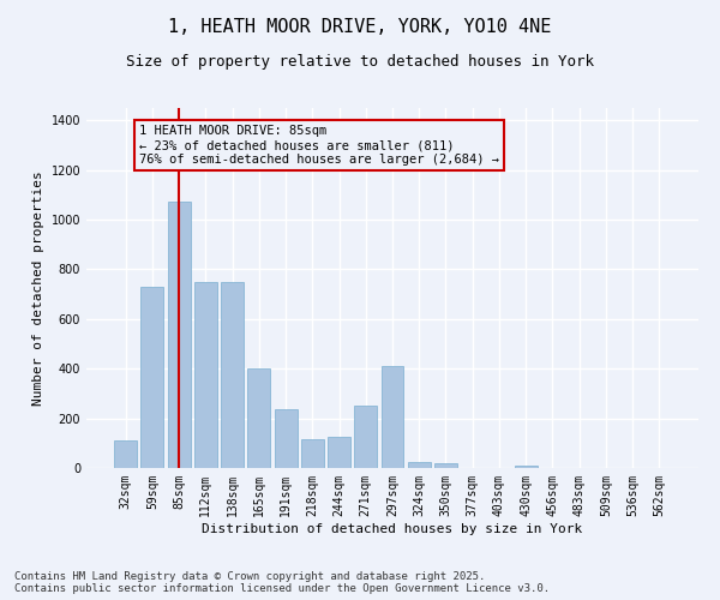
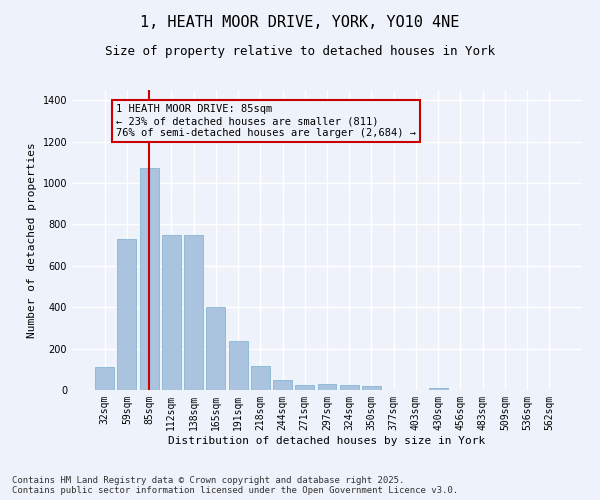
244sqm: 125 -> 50
271sqm: 250 -> 22
297sqm: 410 -> 28
